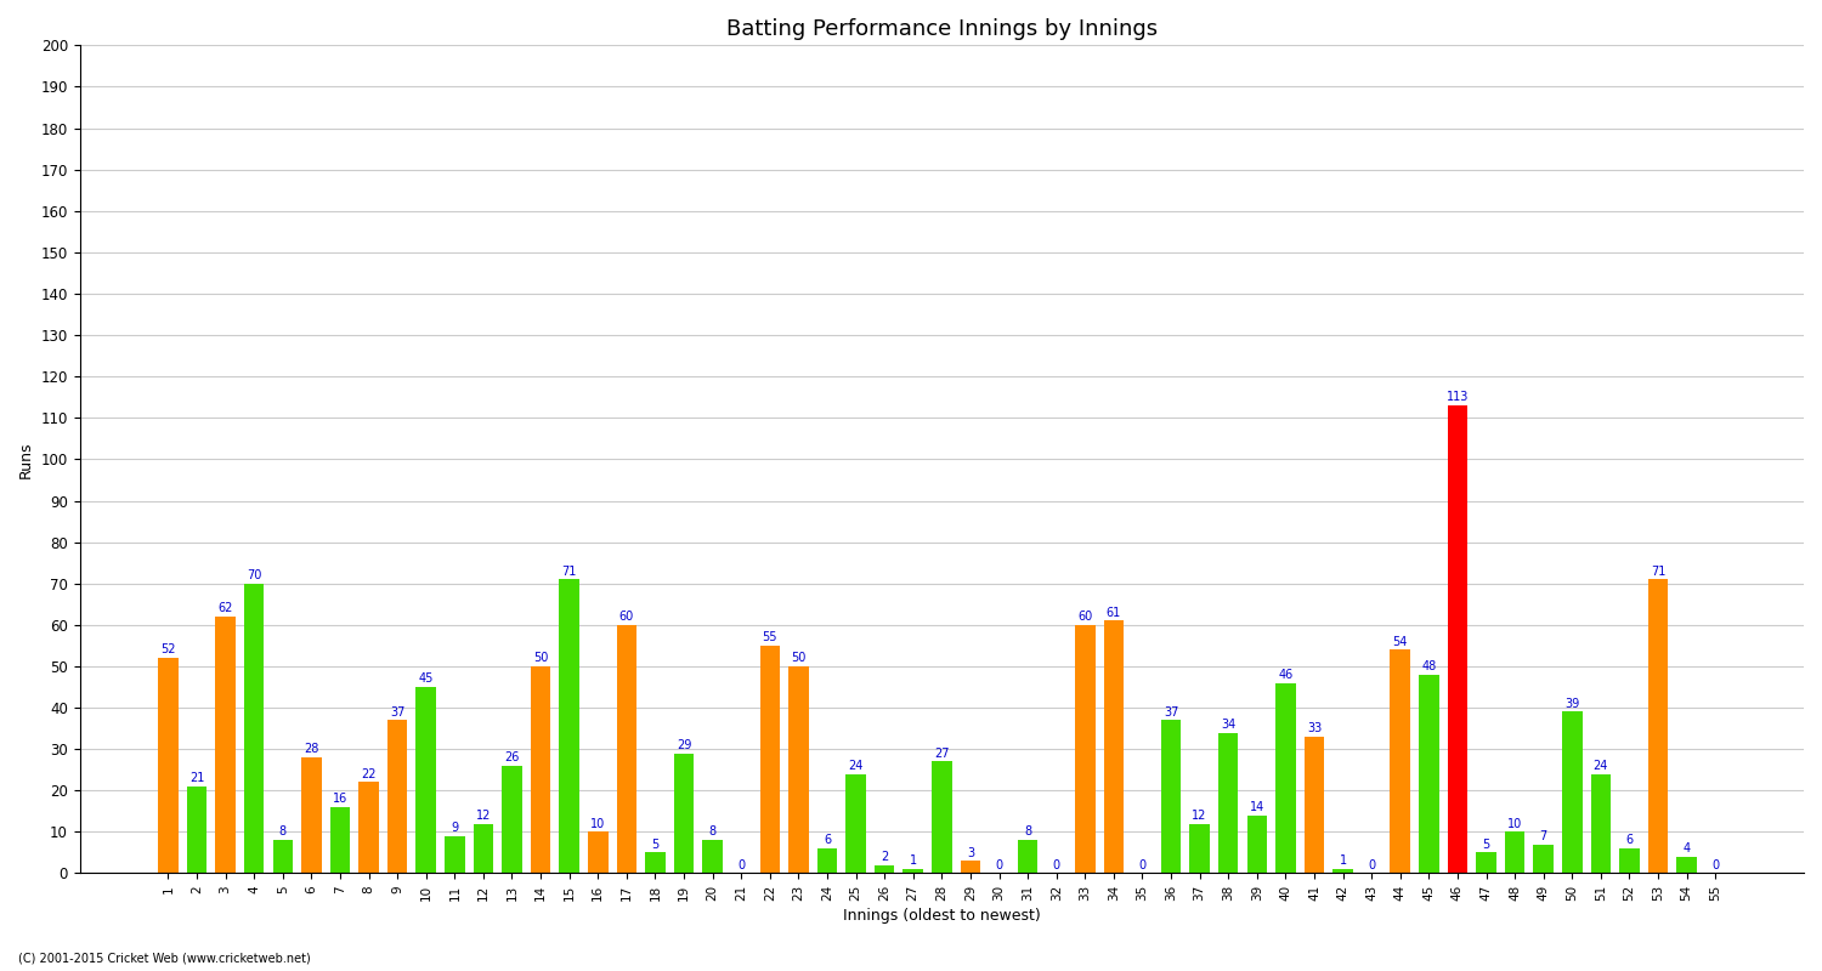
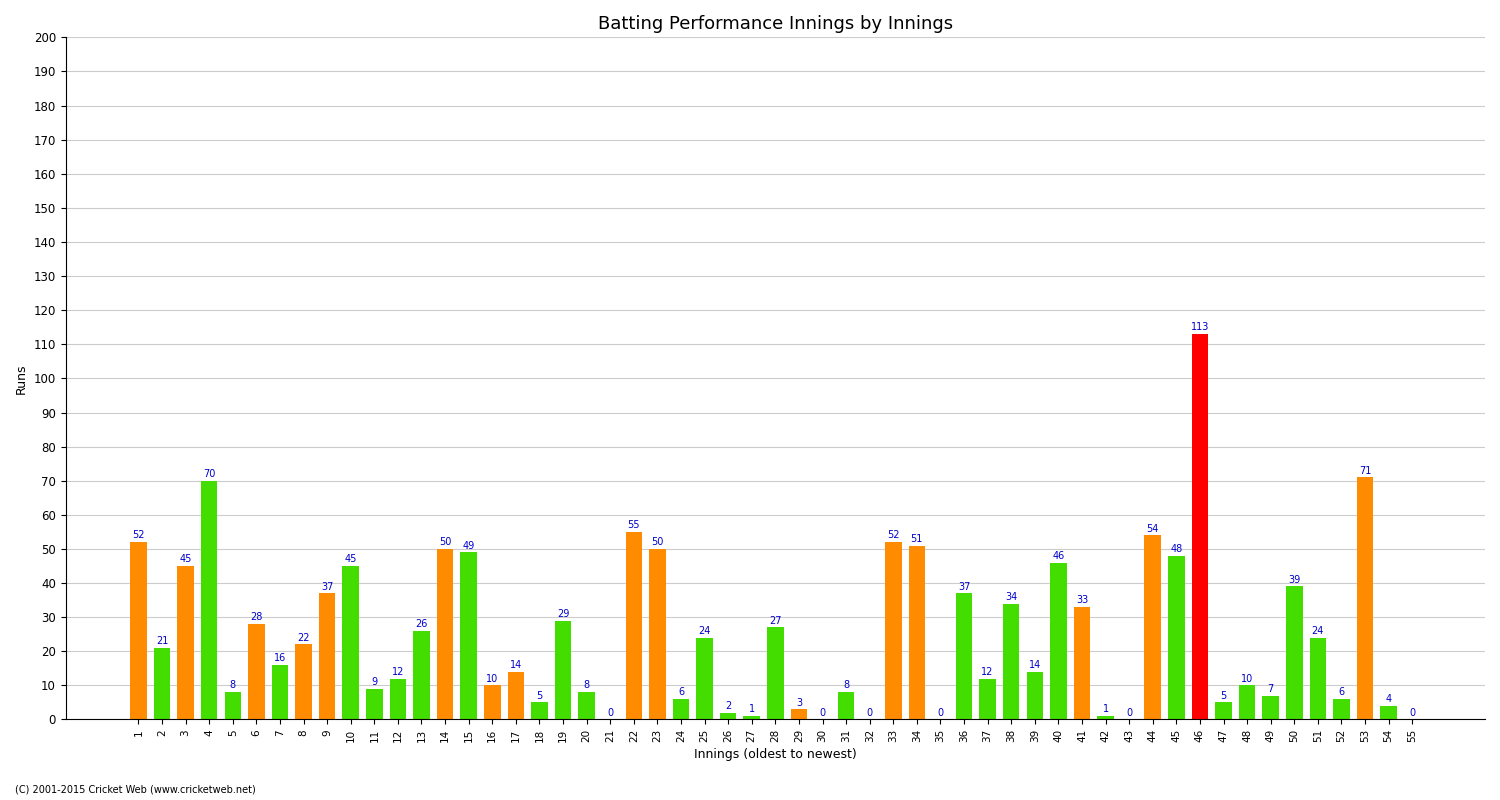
3: 62 -> 45
15: 71 -> 49
17: 60 -> 14
33: 60 -> 52
34: 61 -> 51
